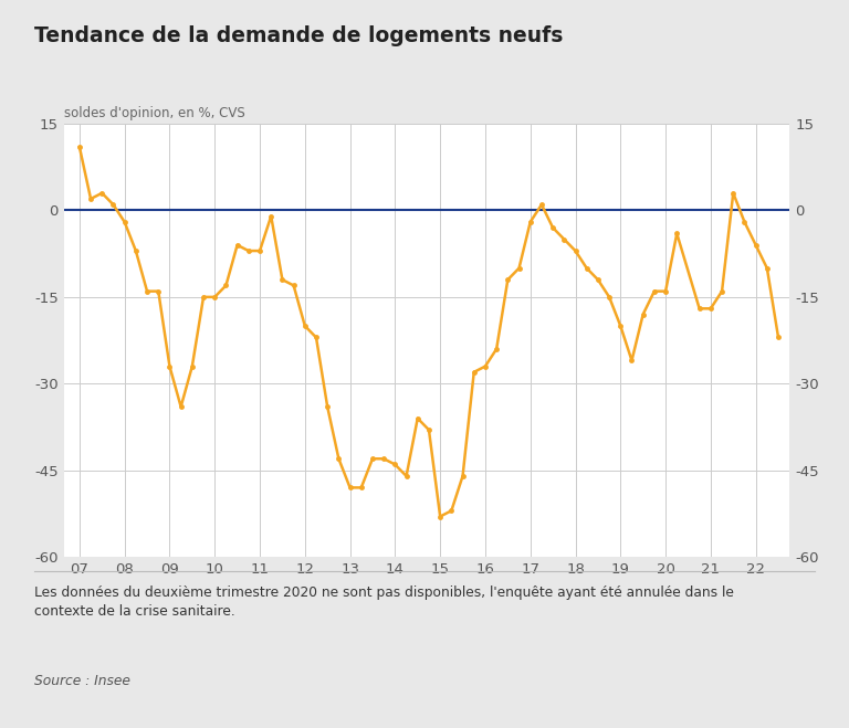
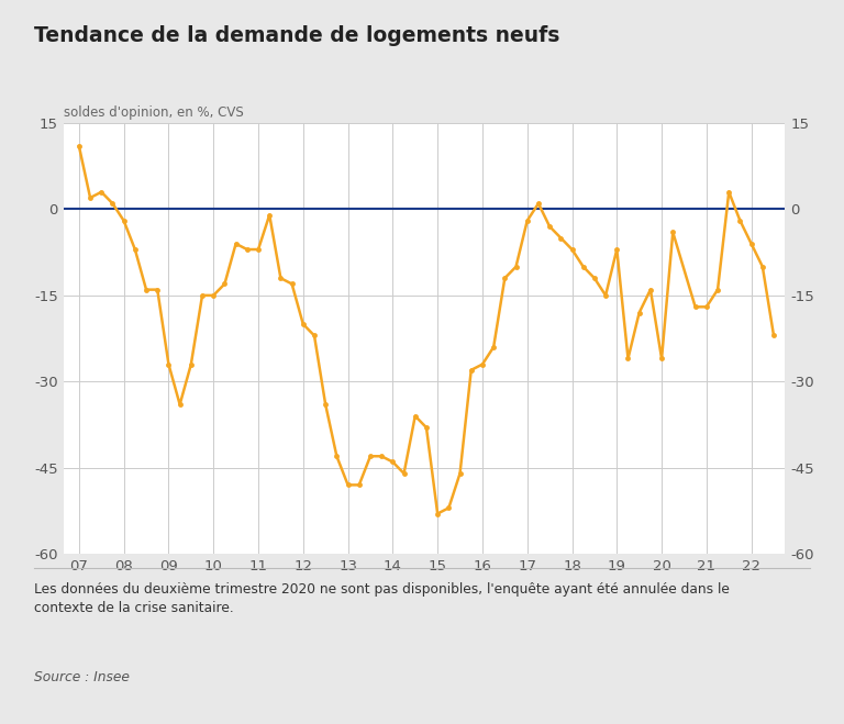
19: -20 -> -7
20: -14 -> -26
